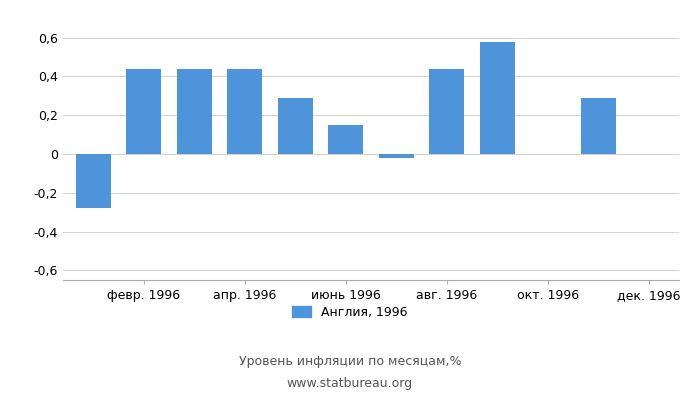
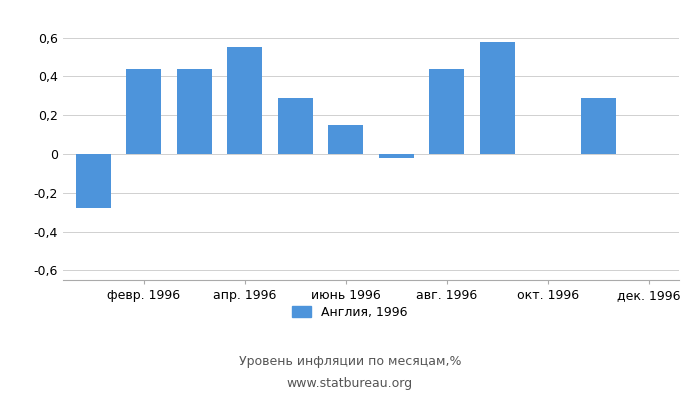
апр. 1996: 0,44 -> 0,55
